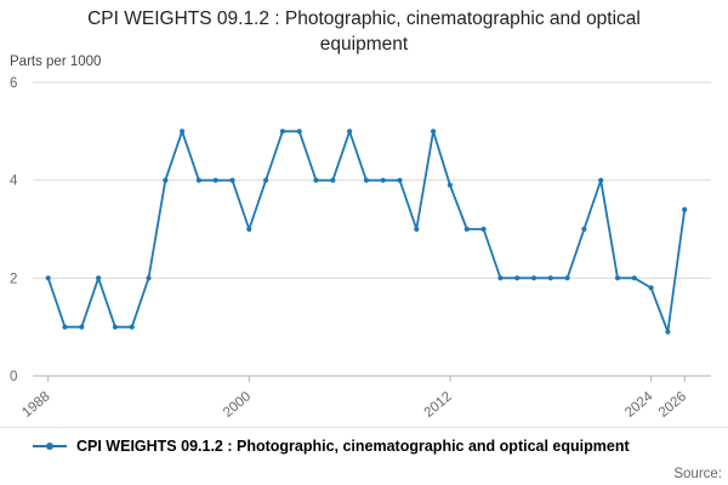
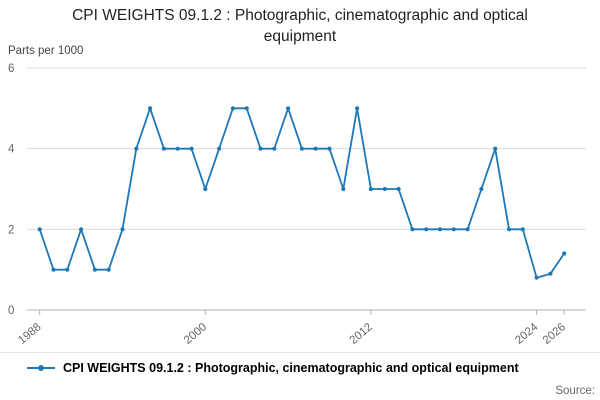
2012: 3.9 -> 3.0
2024: 1.8 -> 0.8
2026: 3.4 -> 1.4
